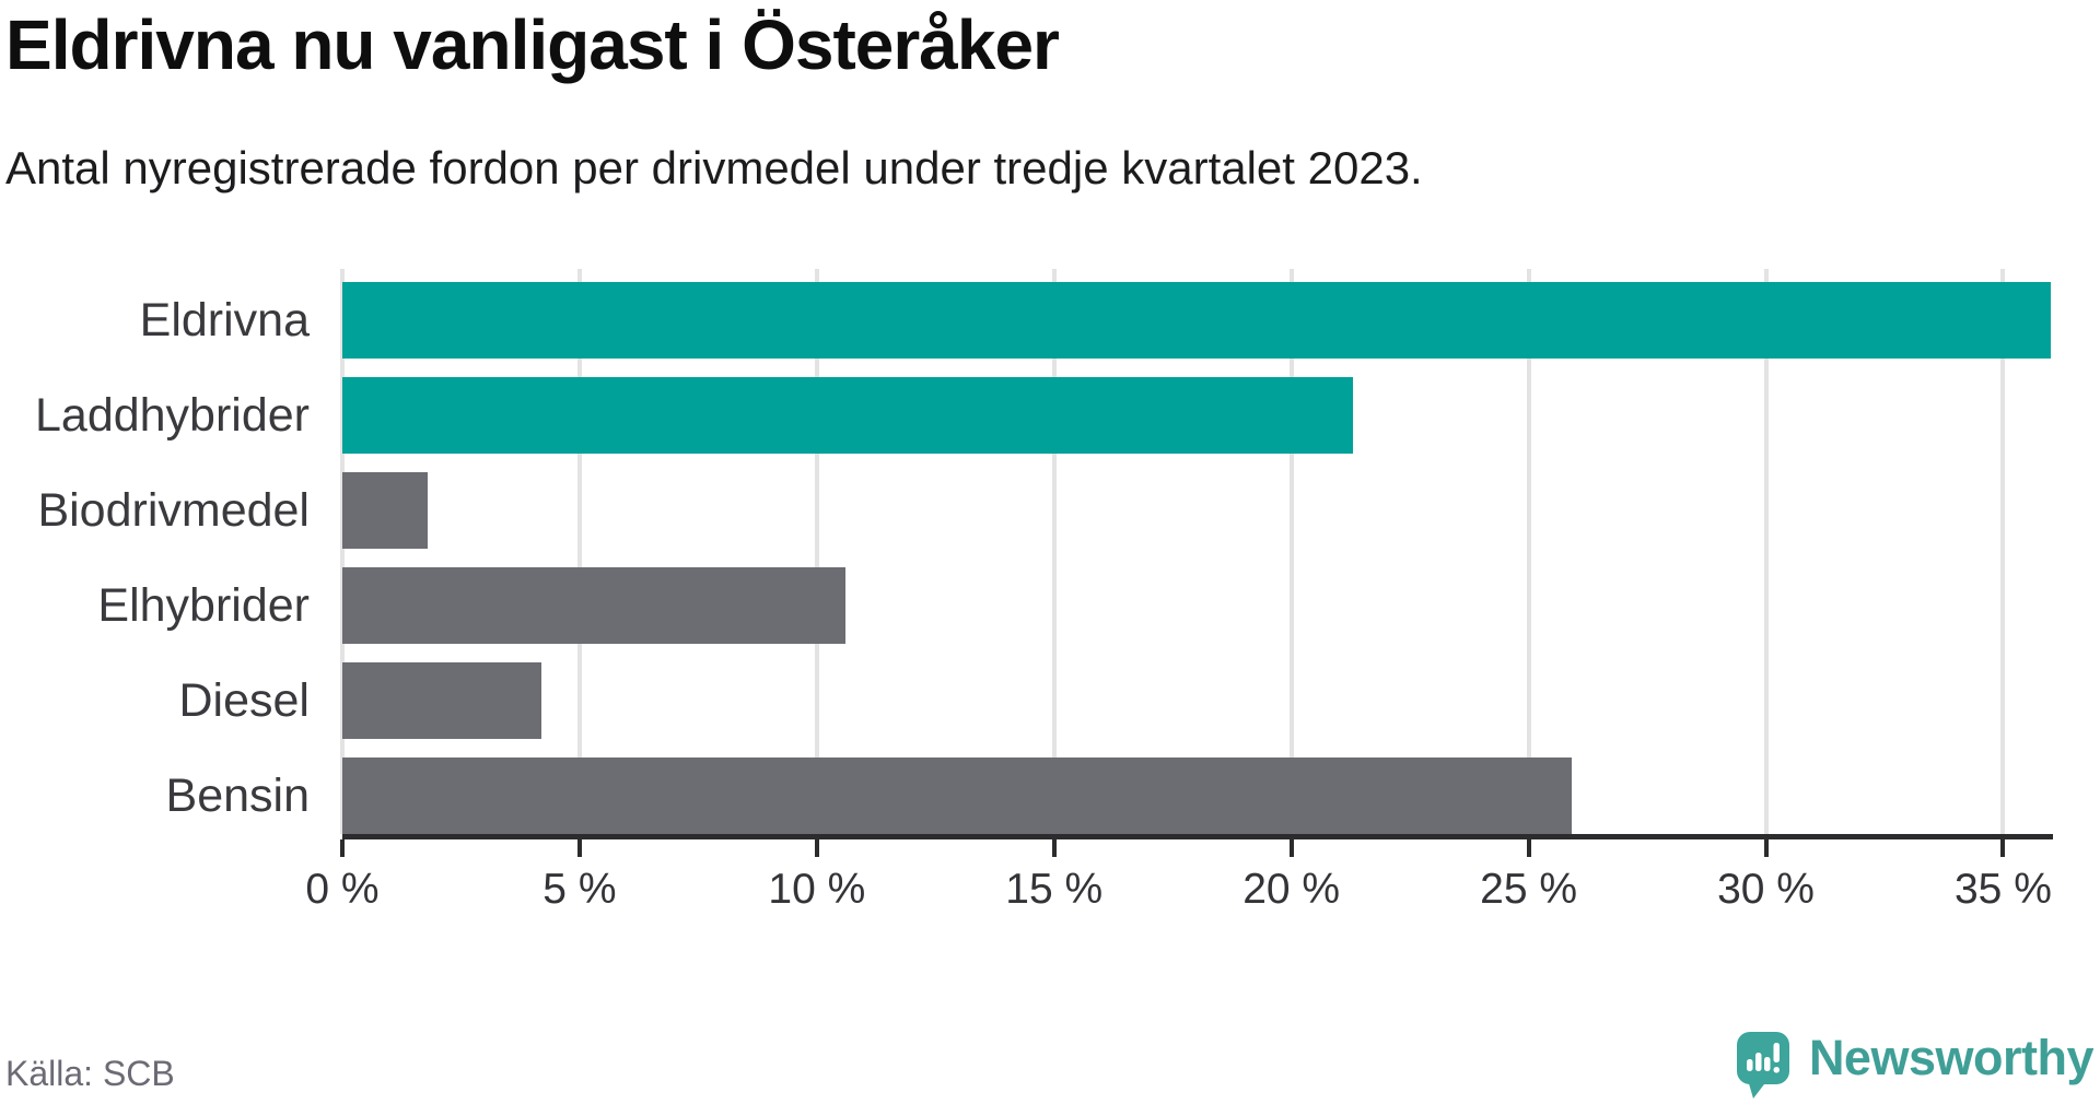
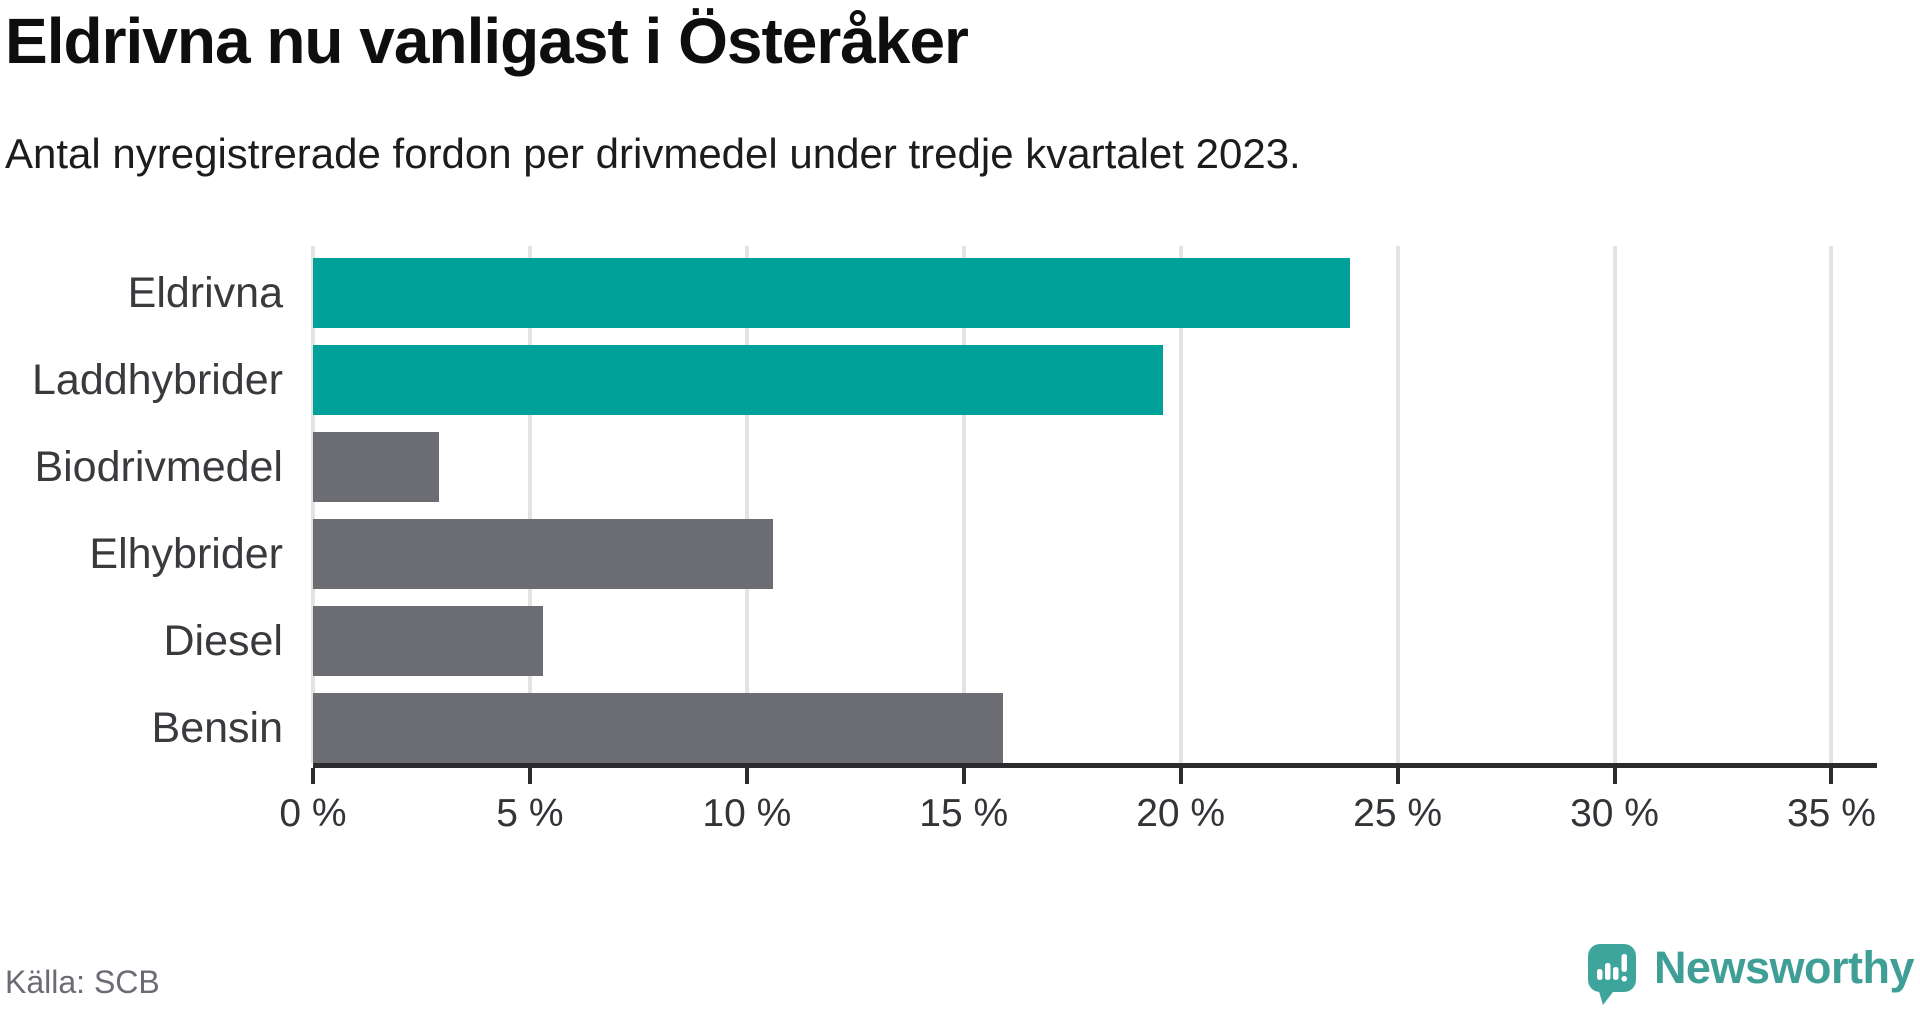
Eldrivna: 36.0% -> 23.9%
Laddhybrider: 21.3% -> 19.6%
Biodrivmedel: 1.8% -> 2.9%
Diesel: 4.2% -> 5.3%
Bensin: 25.9% -> 15.9%
